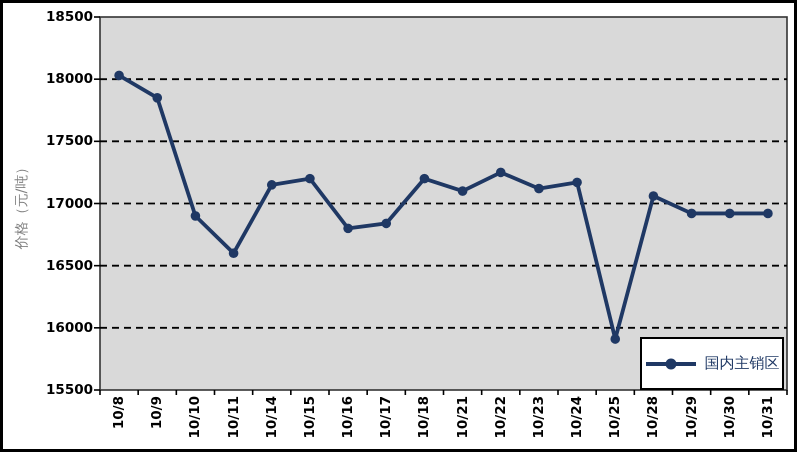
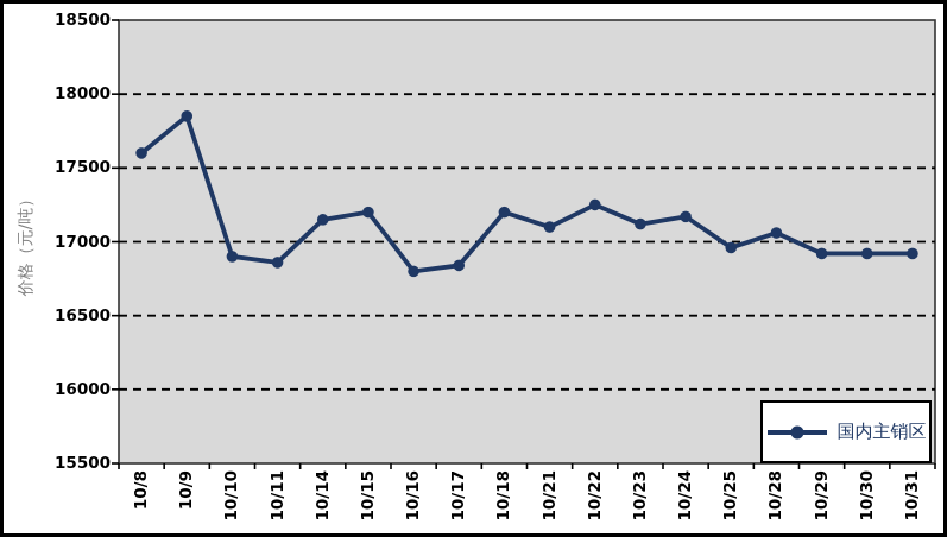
10/8: 18030 -> 17600
10/11: 16600 -> 16860
10/25: 15910 -> 16960
